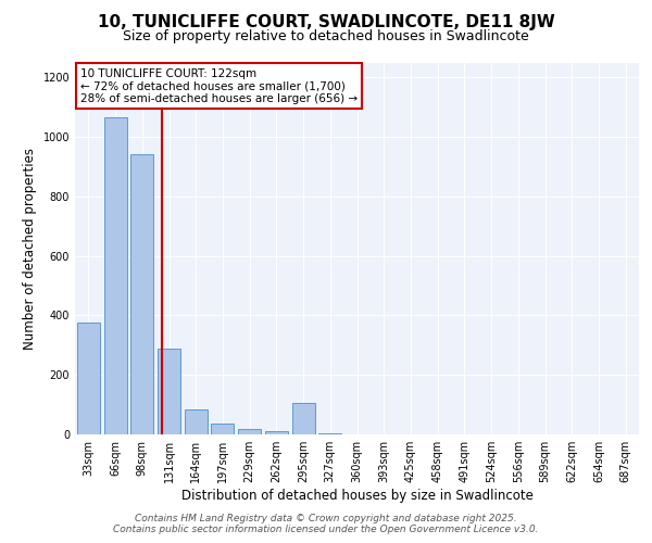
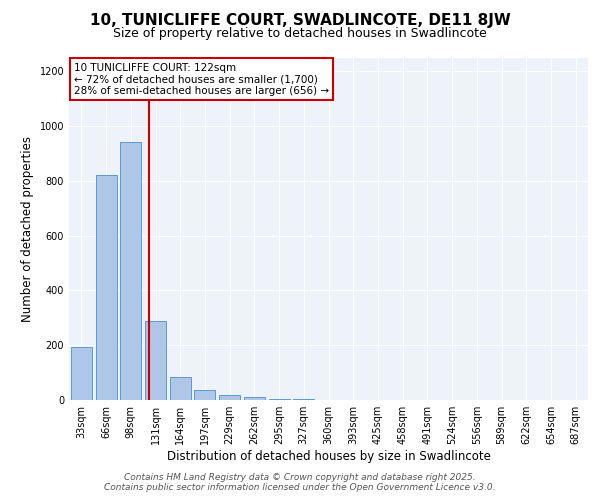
33sqm: 375 -> 195
66sqm: 1065 -> 820
295sqm: 105 -> 5
